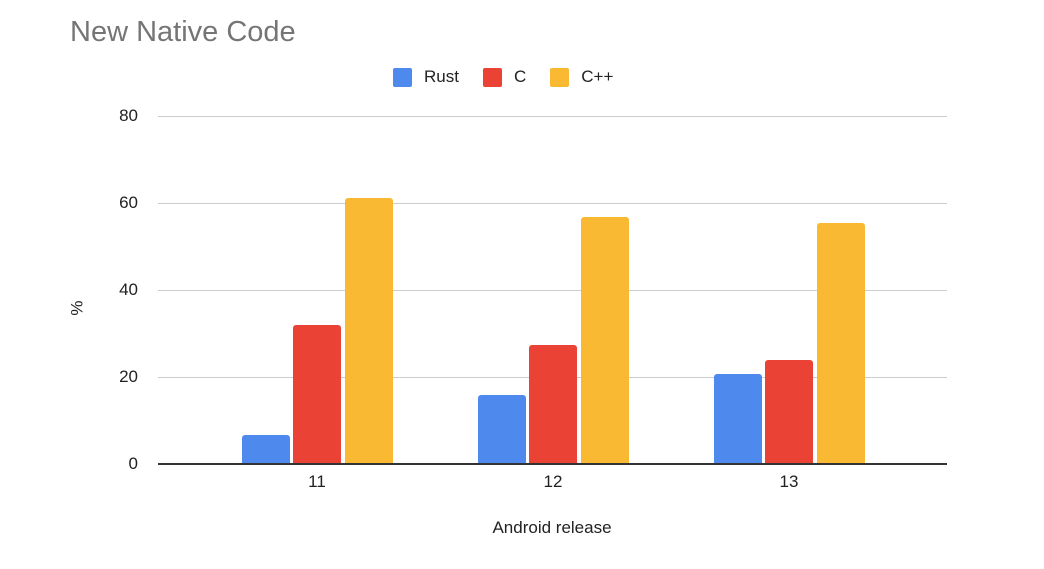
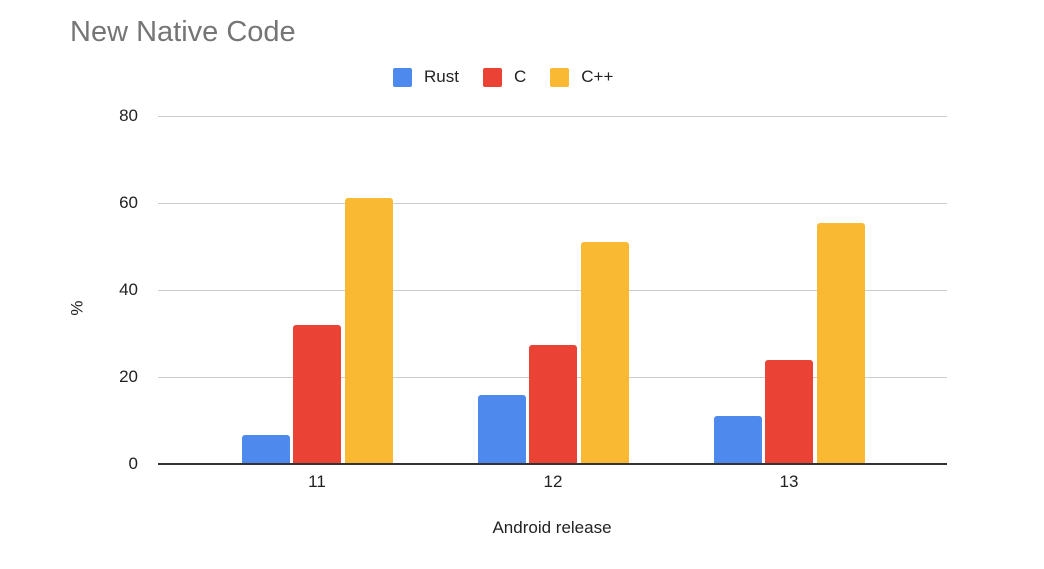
C++/12: 57 -> 51
Rust/13: 21 -> 11
